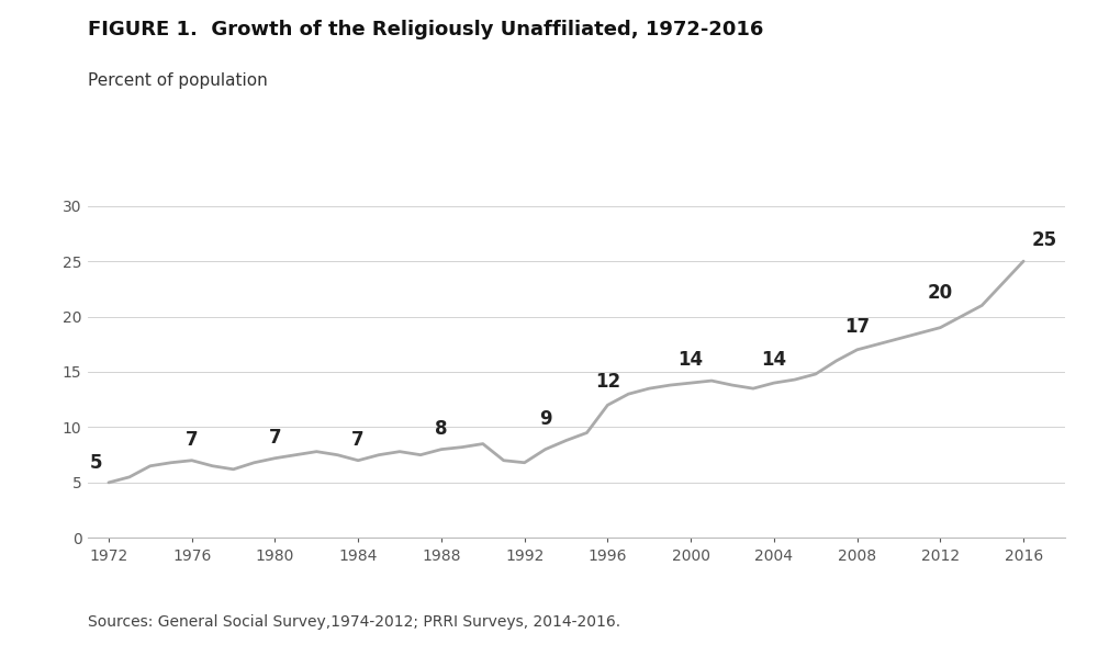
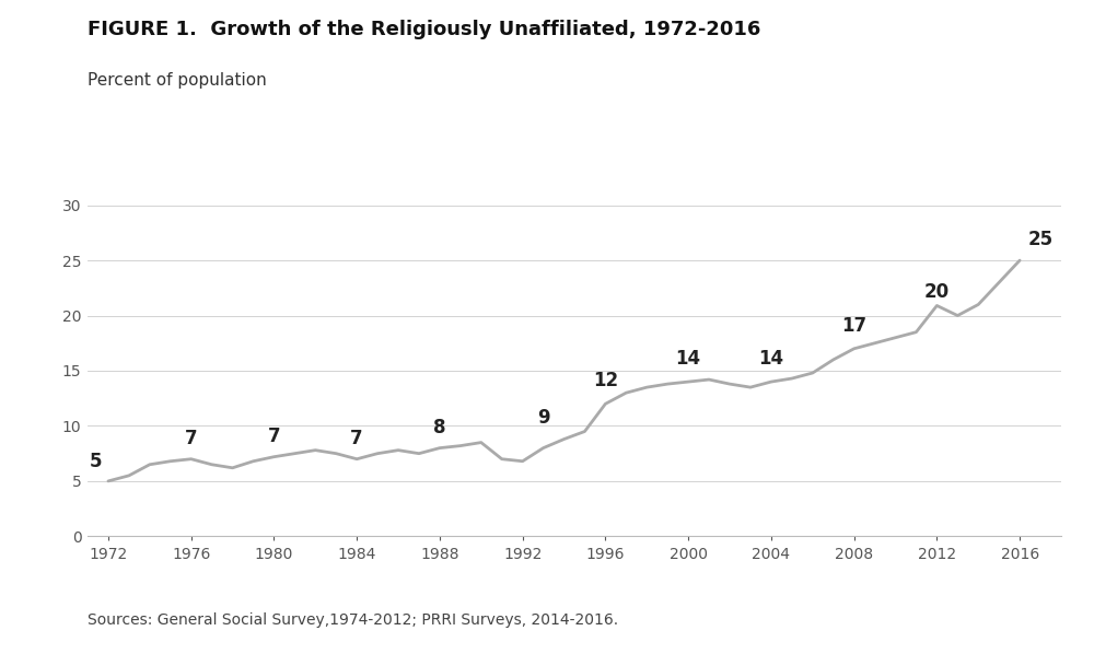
2012: 19.0 -> 20.9
